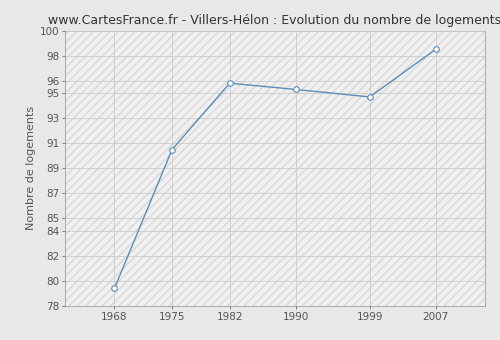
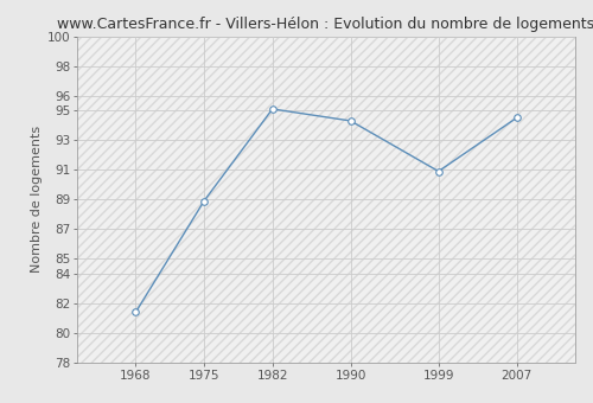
1968: 79.4 -> 81.4
1975: 90.5 -> 88.9
1982: 95.8 -> 95.1
1990: 95.3 -> 94.3
1999: 94.7 -> 90.9
2007: 98.5 -> 94.5
